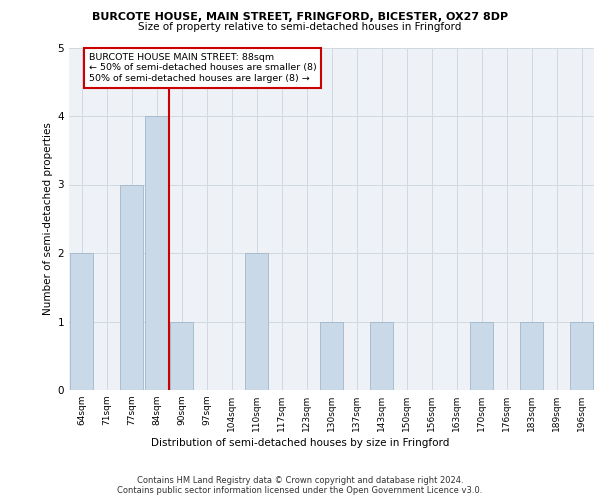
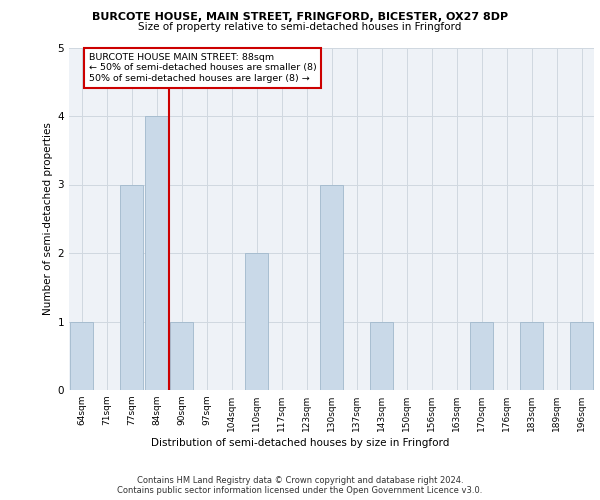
64sqm: 2 -> 1
130sqm: 1 -> 3
